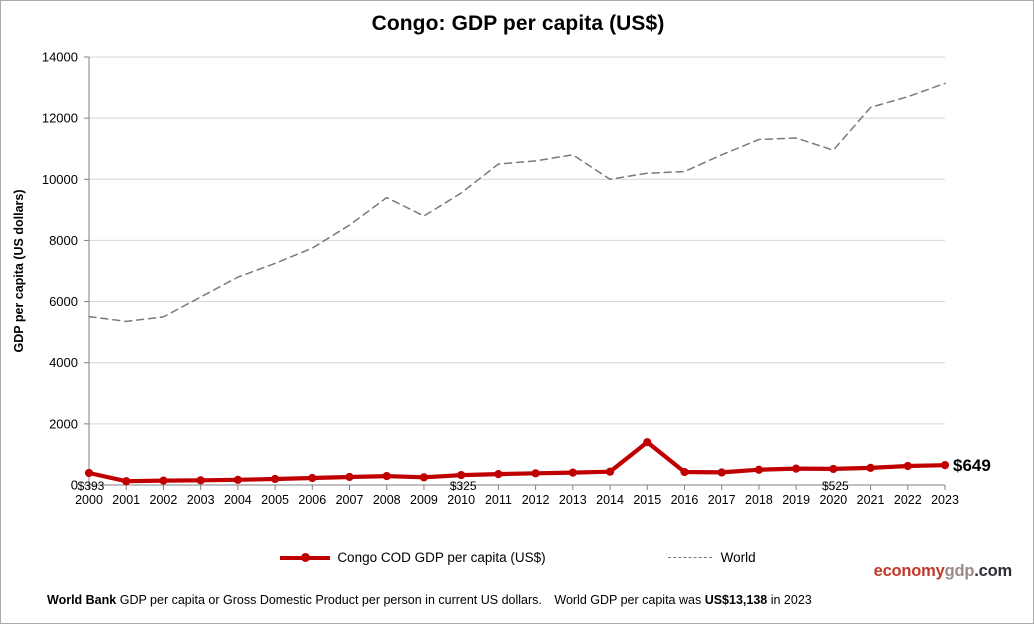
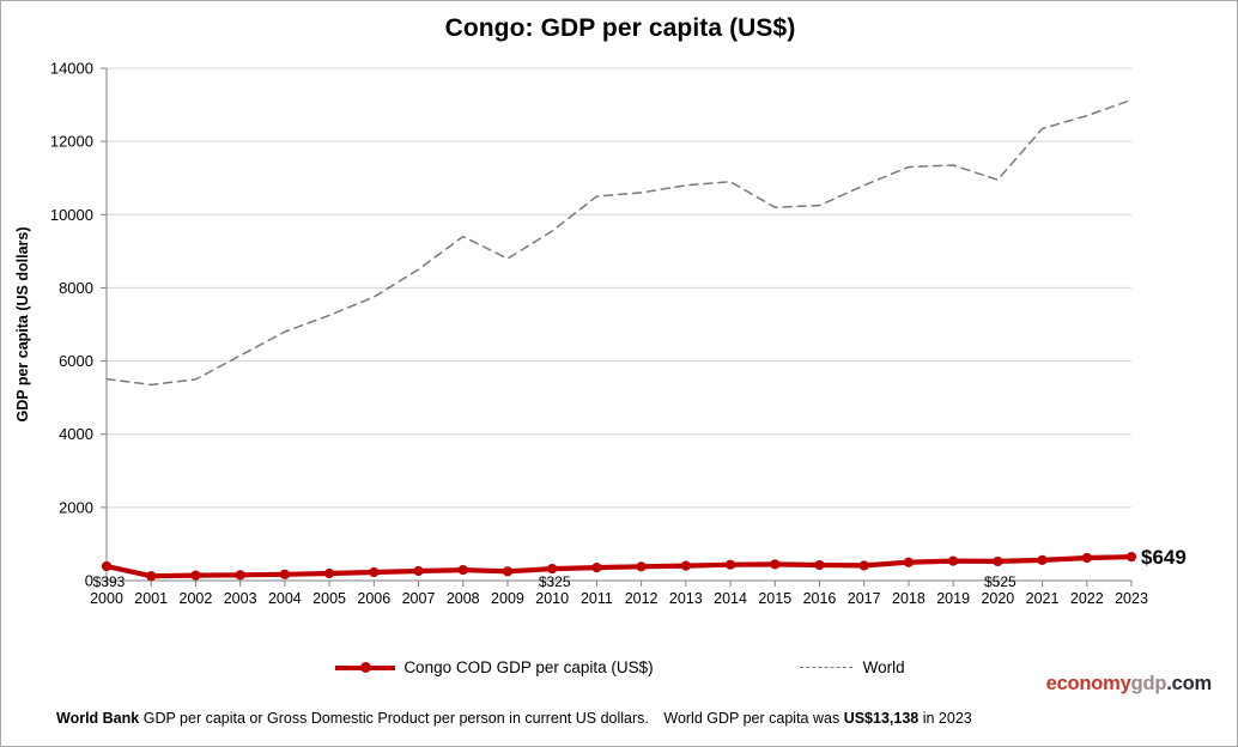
World/2014: 10000 -> 10900
Congo COD GDP per capita (US$)/2015: 1400 -> 400
